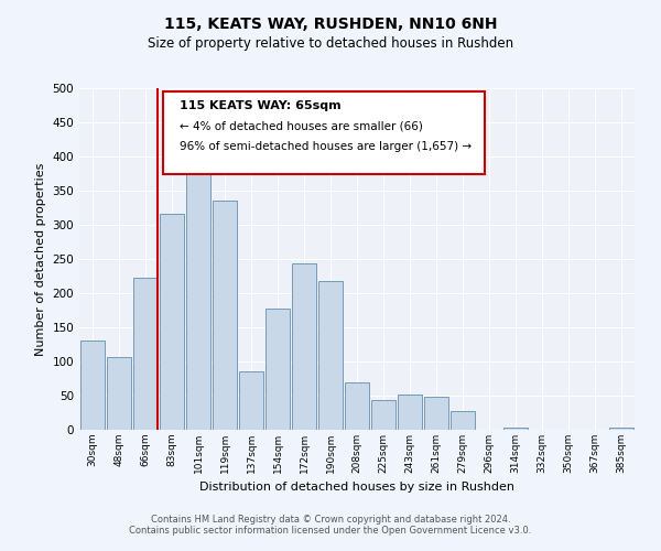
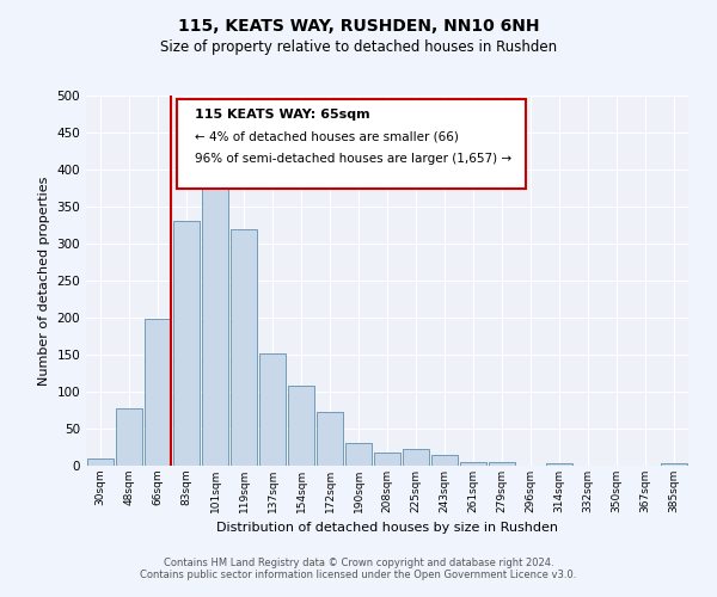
30sqm: 130 -> 10
48sqm: 106 -> 78
66sqm: 222 -> 199
83sqm: 316 -> 331
119sqm: 336 -> 320
137sqm: 86 -> 151
154sqm: 178 -> 108
172sqm: 244 -> 73
190sqm: 218 -> 30
208sqm: 70 -> 17
225sqm: 44 -> 22
243sqm: 52 -> 14
261sqm: 48 -> 5
279sqm: 28 -> 5
